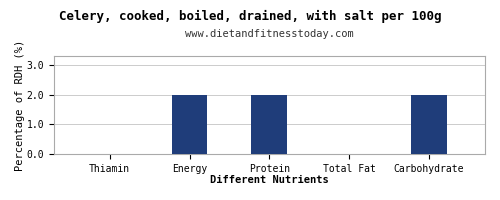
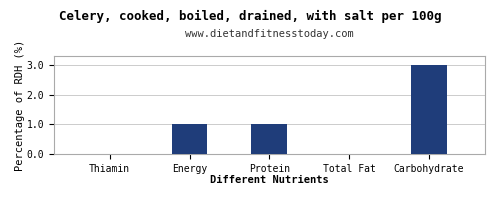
Energy: 2 -> 1
Protein: 2 -> 1
Carbohydrate: 2 -> 3
